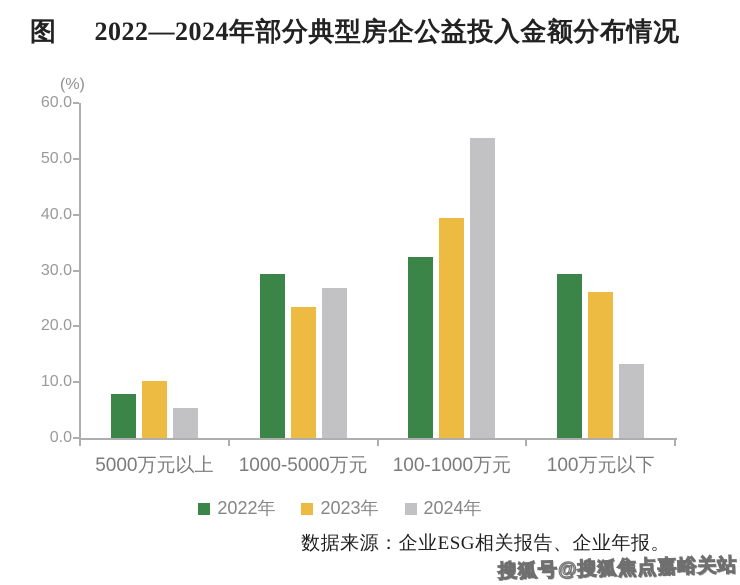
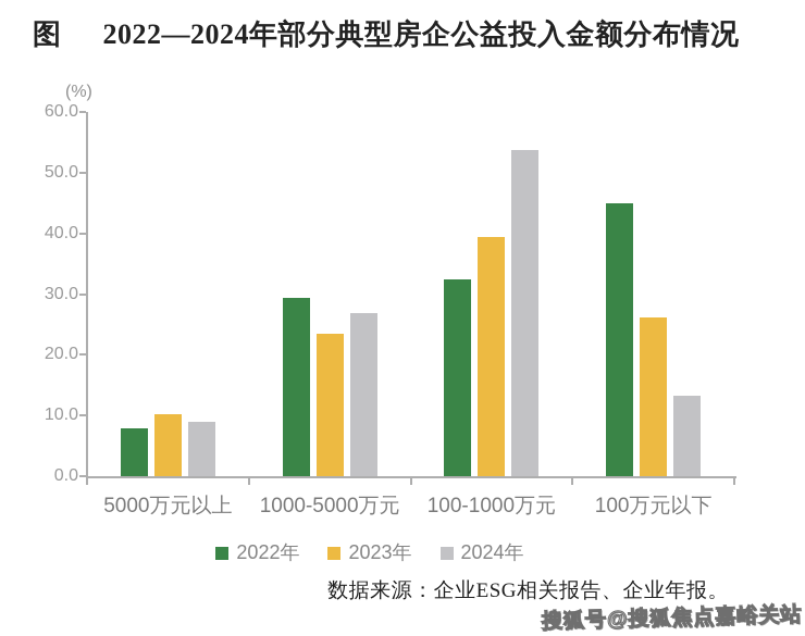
2024年/5000万元以上: 5 -> 9
2022年/100万元以下: 29 -> 45
